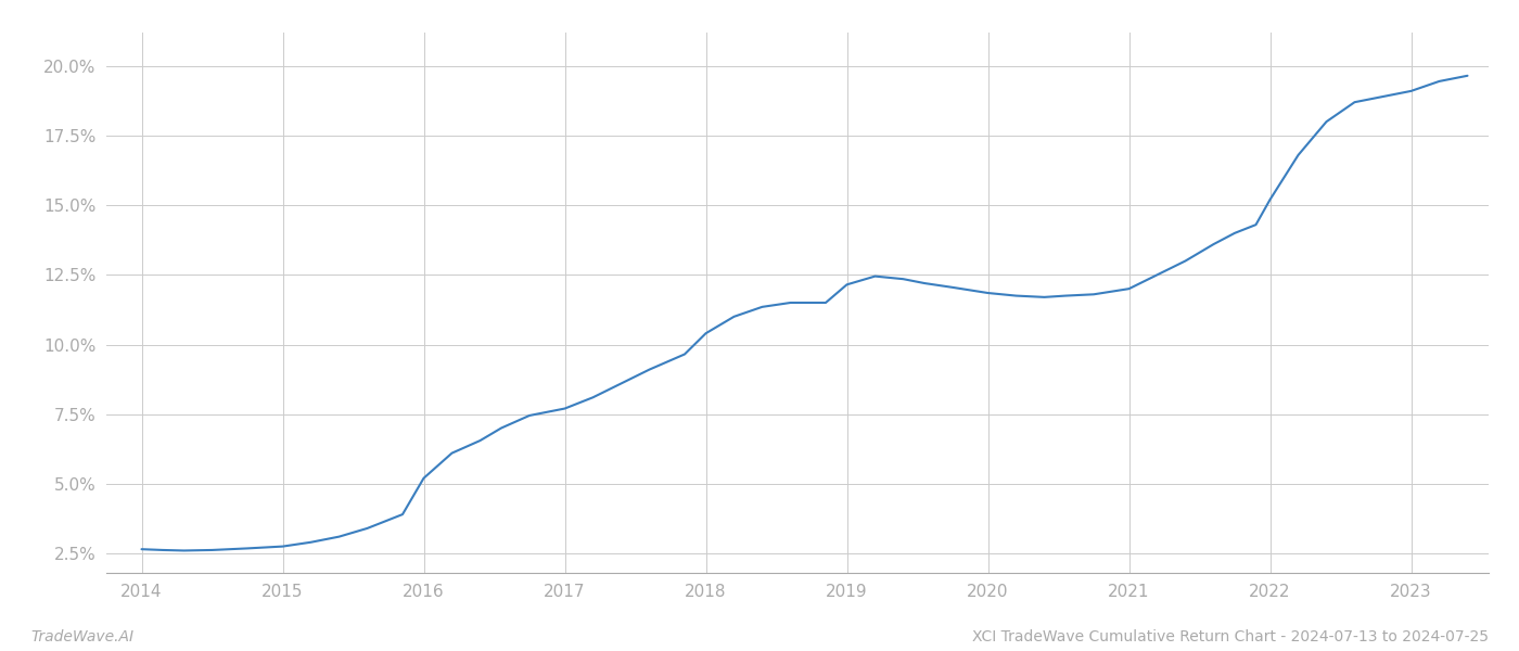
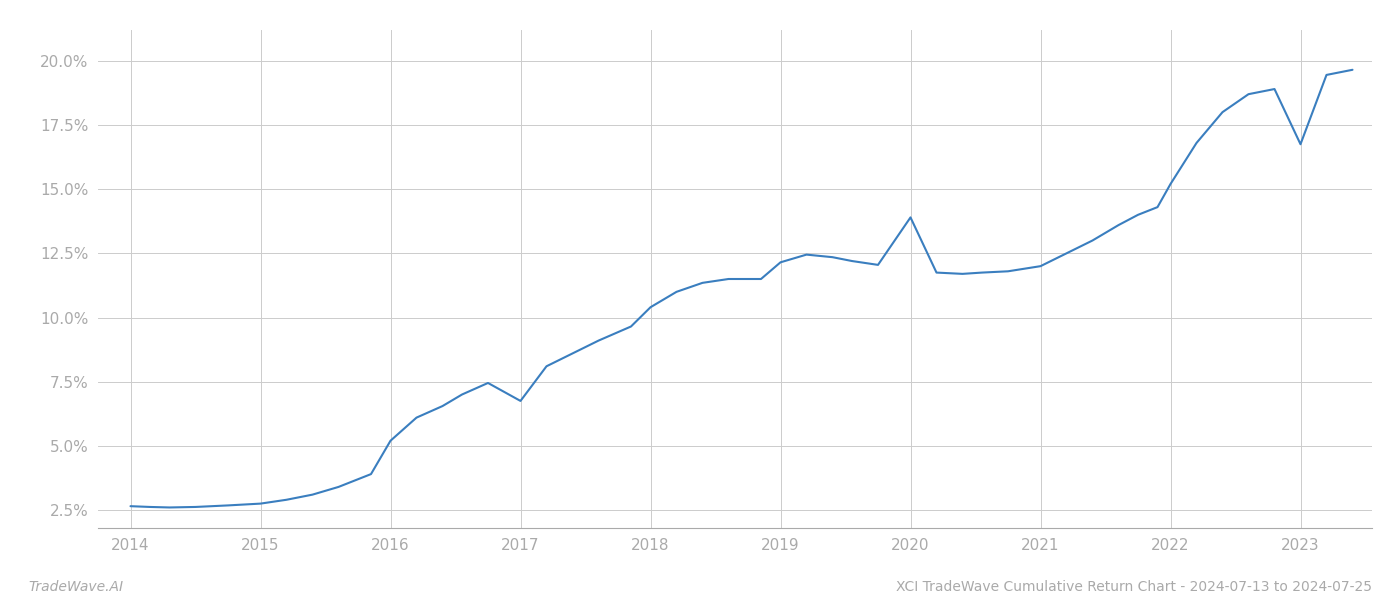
2017: 7.70% -> 6.75%
2020: 11.85% -> 13.90%
2023: 19.10% -> 16.75%
